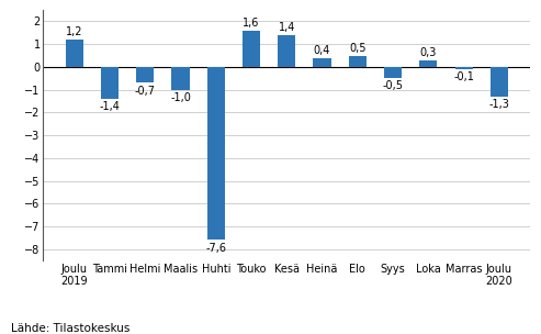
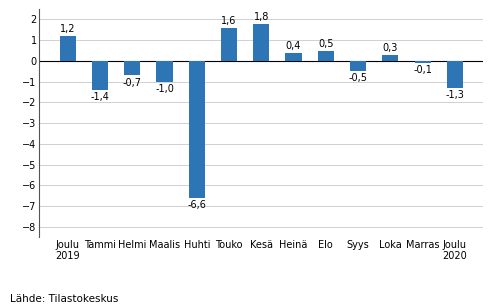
Huhti: -7,6 -> -6,6
Kesä: 1,4 -> 1,8
